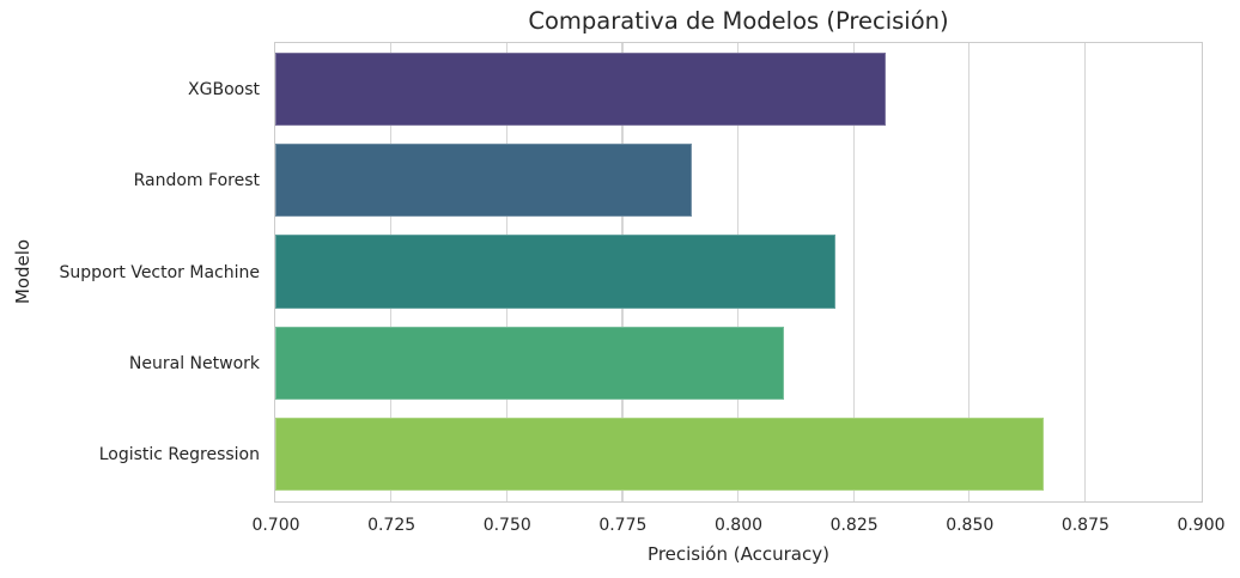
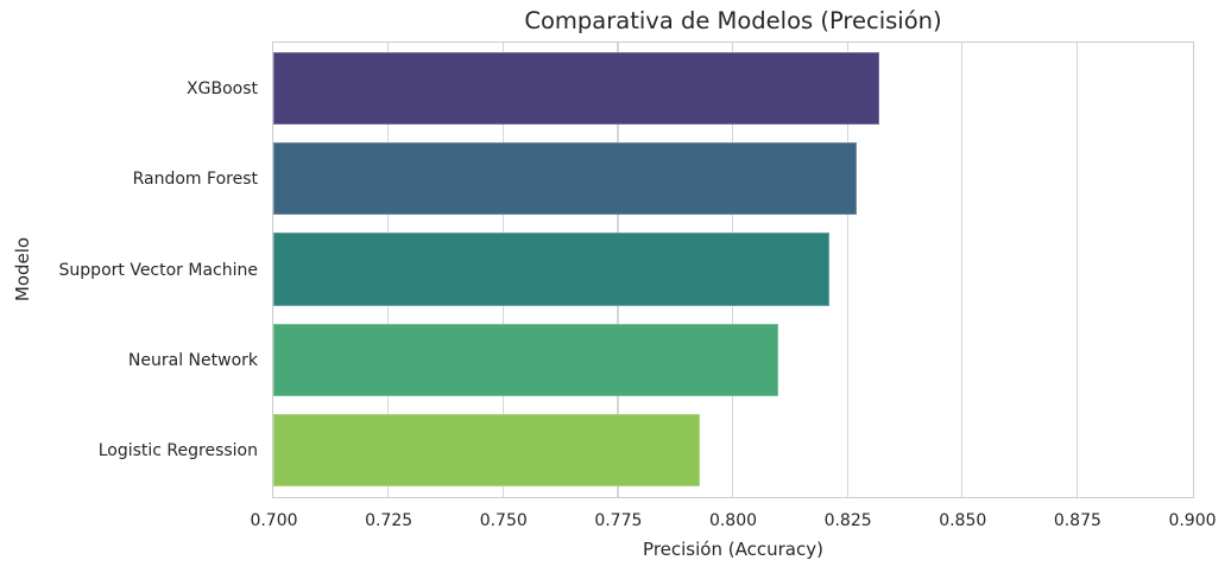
Random Forest: 0.790 -> 0.827
Logistic Regression: 0.866 -> 0.793
